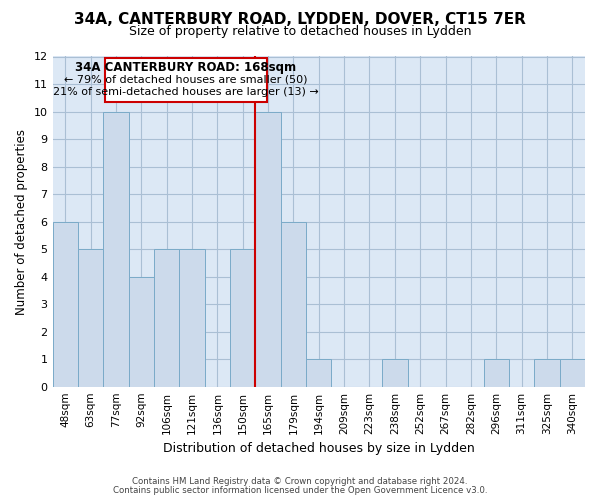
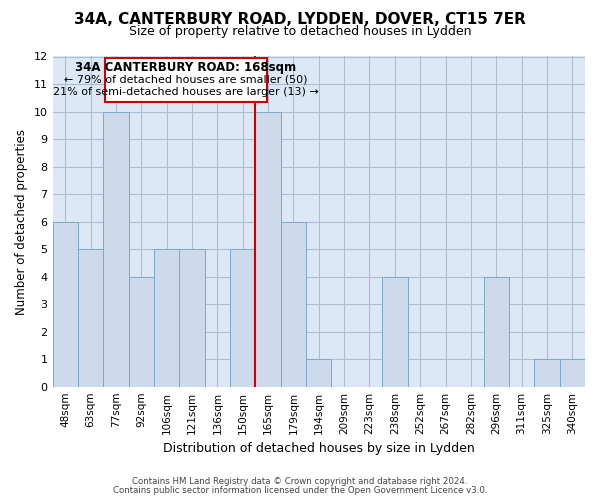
238sqm: 1 -> 4
296sqm: 1 -> 4
